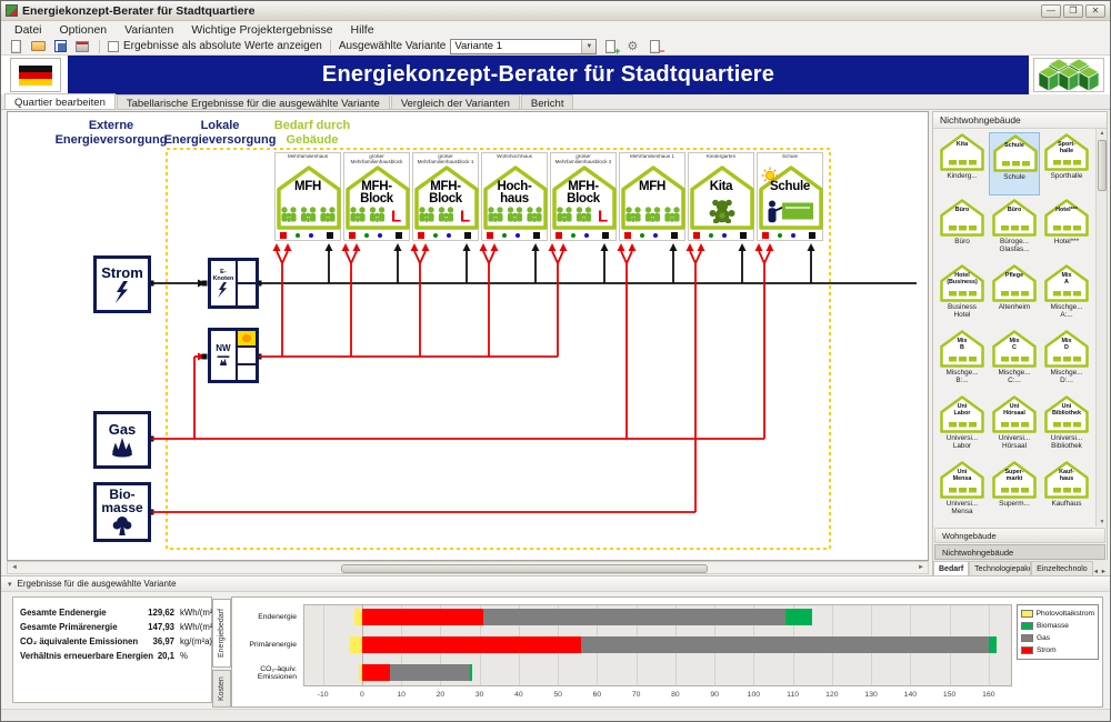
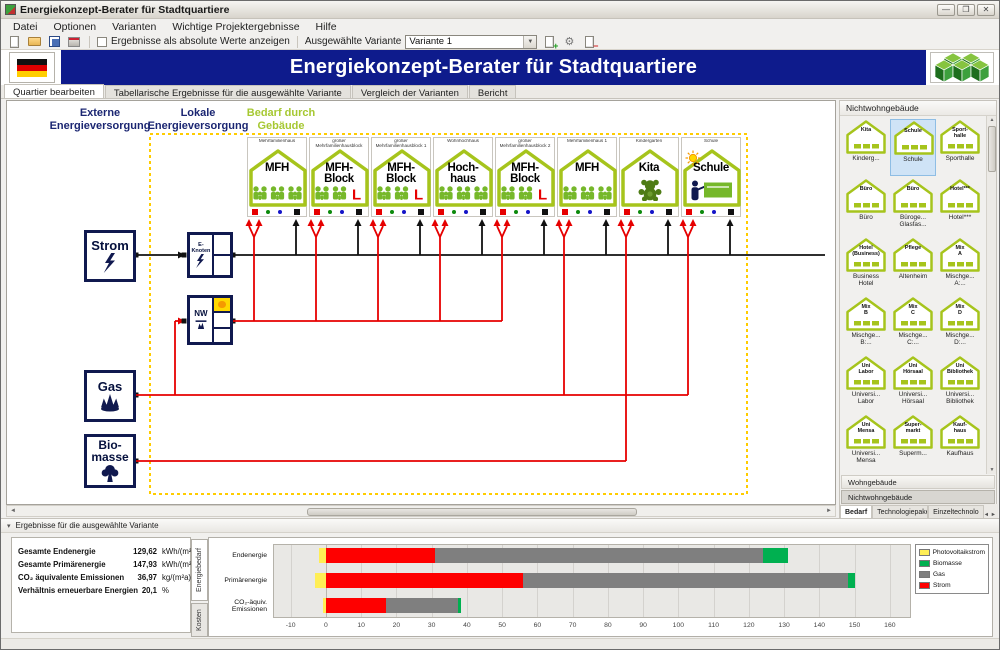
Gas/Endenergie: 77 -> 93
Gas/Primärenergie: 104 -> 92
Strom/CO₂-äquiv. Emissionen: 7 -> 17
